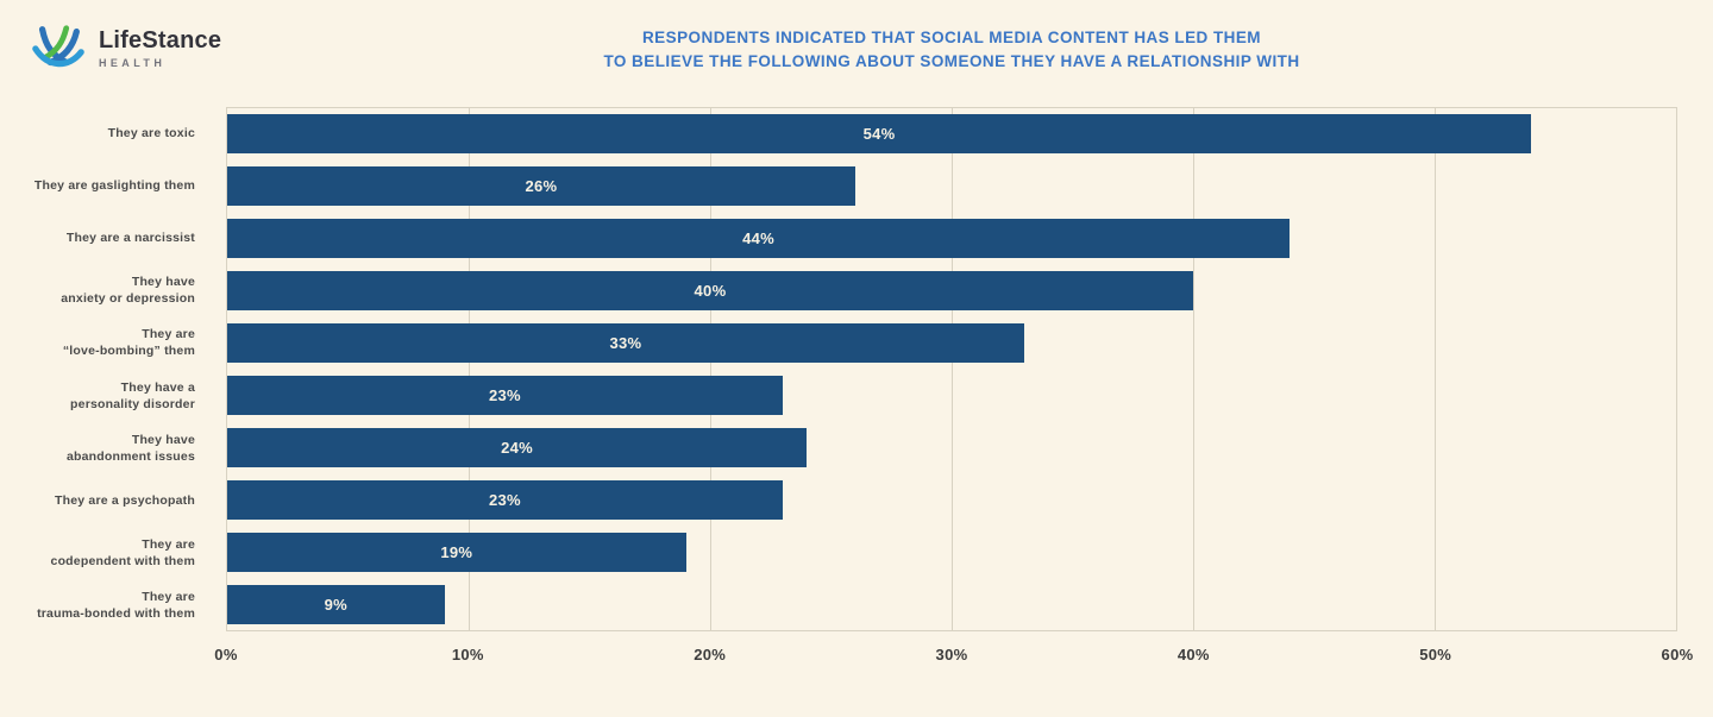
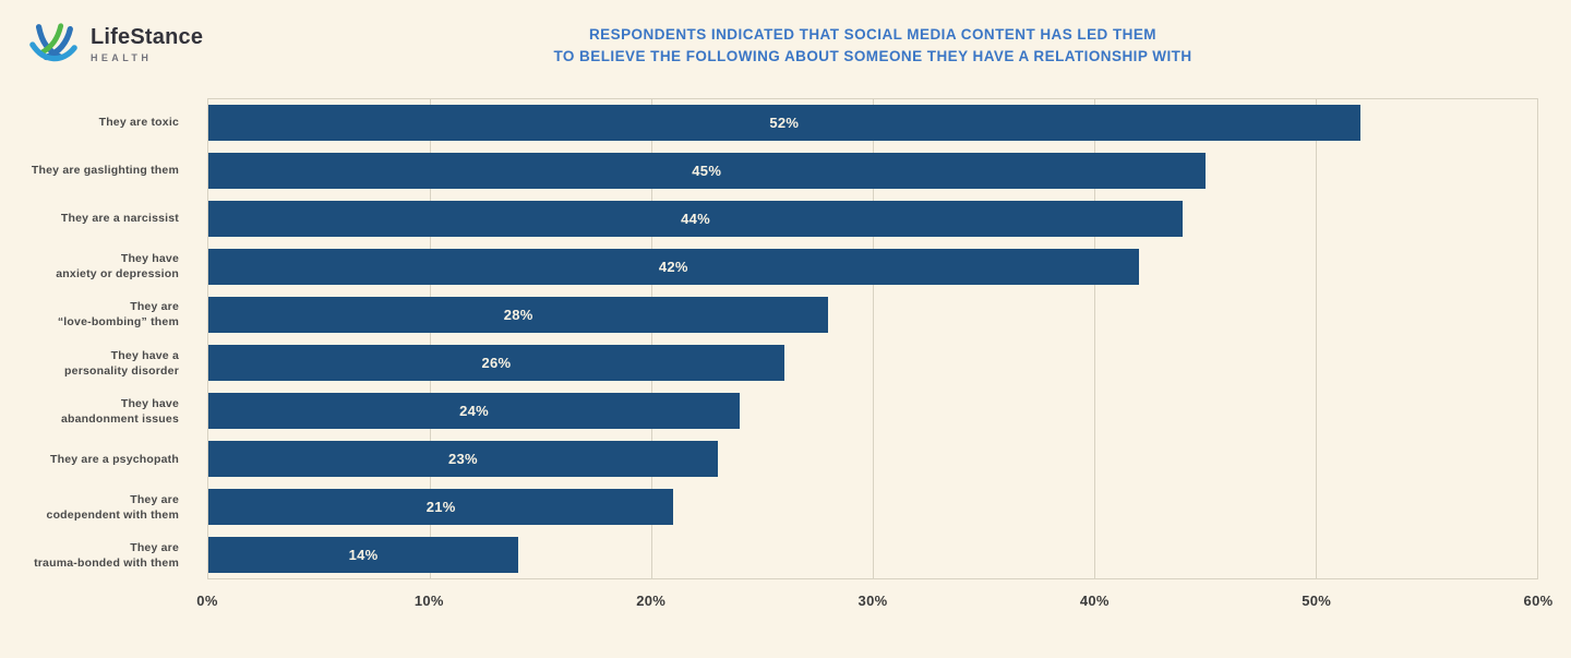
They are toxic: 54% -> 52%
They are gaslighting them: 26% -> 45%
They have anxiety or depression: 40% -> 42%
They are “love-bombing” them: 33% -> 28%
They have a personality disorder: 23% -> 26%
They are codependent with them: 19% -> 21%
They are trauma-bonded with them: 9% -> 14%
